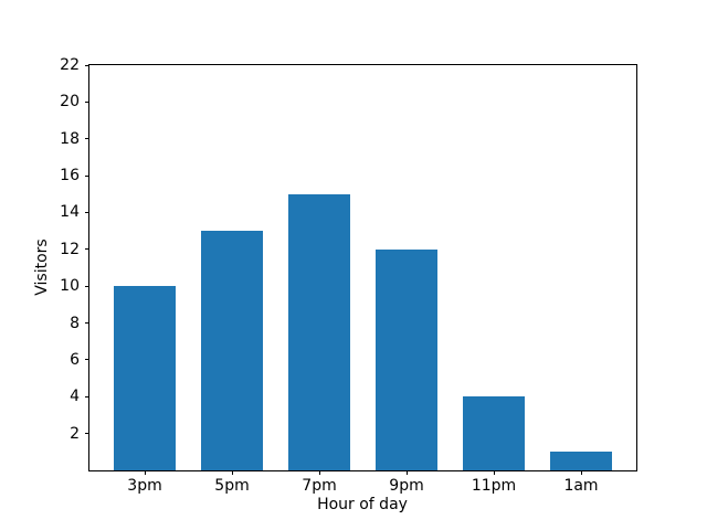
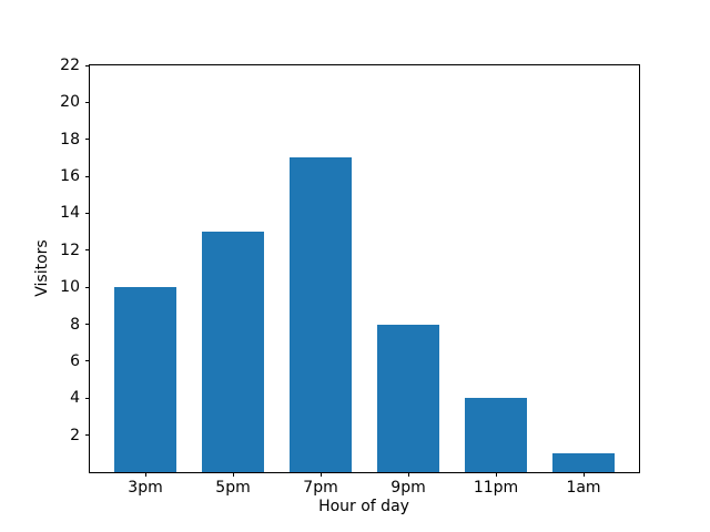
7pm: 15 -> 17
9pm: 12 -> 8
